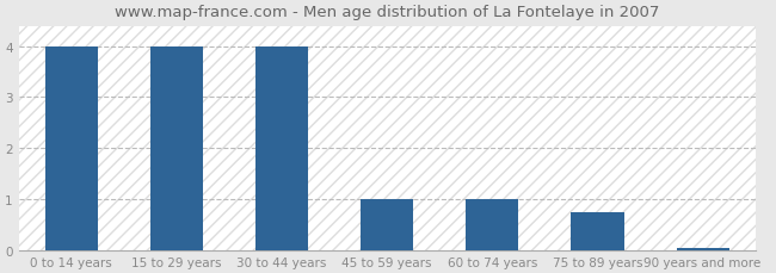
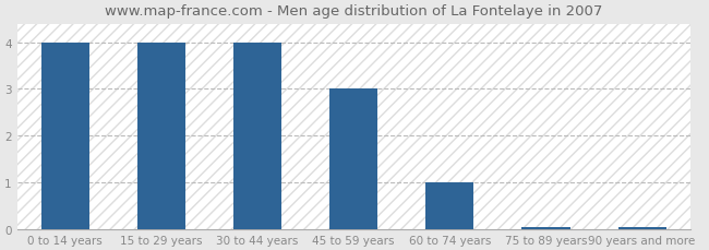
45 to 59 years: 1.00 -> 3.00
75 to 89 years: 0.75 -> 0.05
